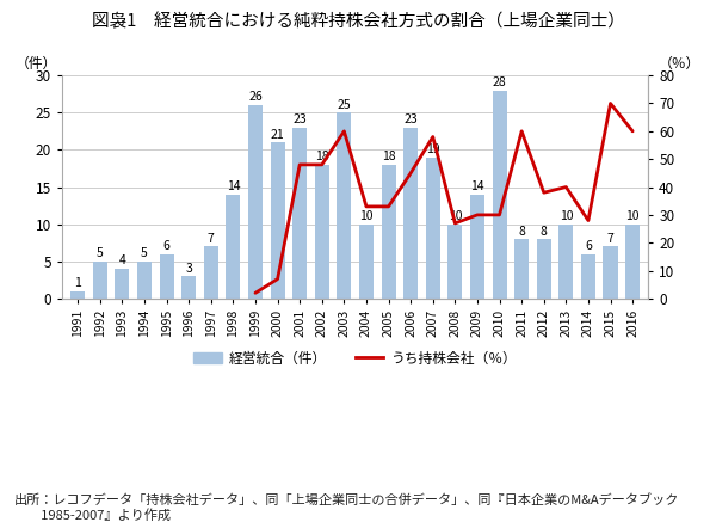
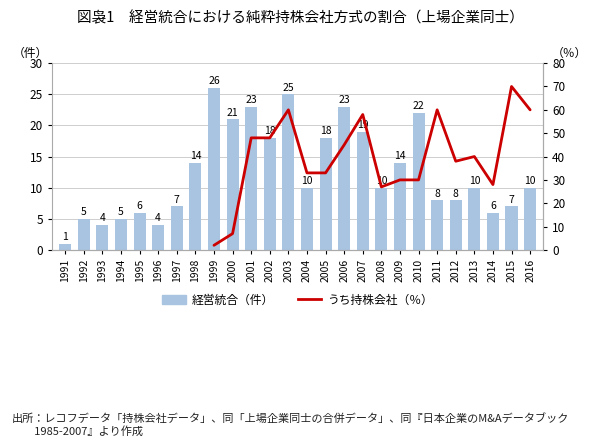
経営統合（件）/1996: 3 -> 4
経営統合（件）/2010: 28 -> 22
